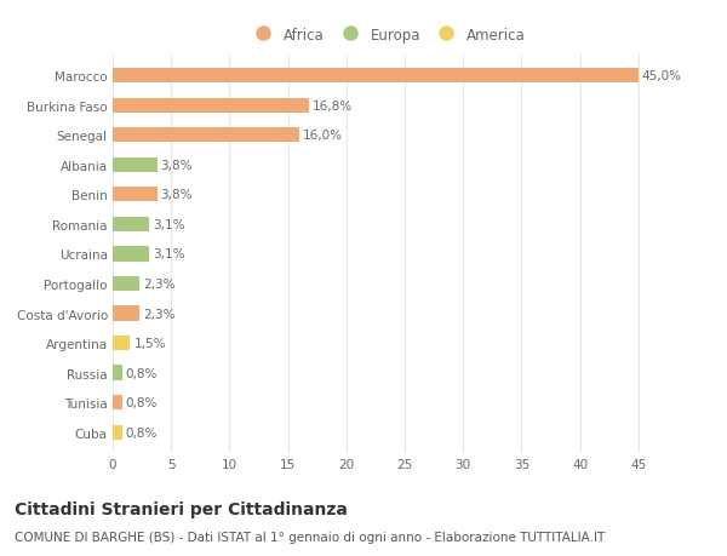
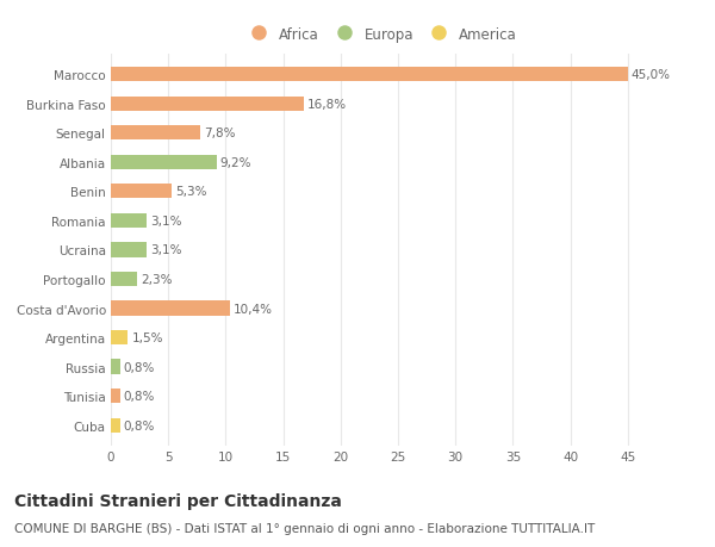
Senegal: 16,0% -> 7,8%
Albania: 3,8% -> 9,2%
Benin: 3,8% -> 5,3%
Costa d'Avorio: 2,3% -> 10,4%
